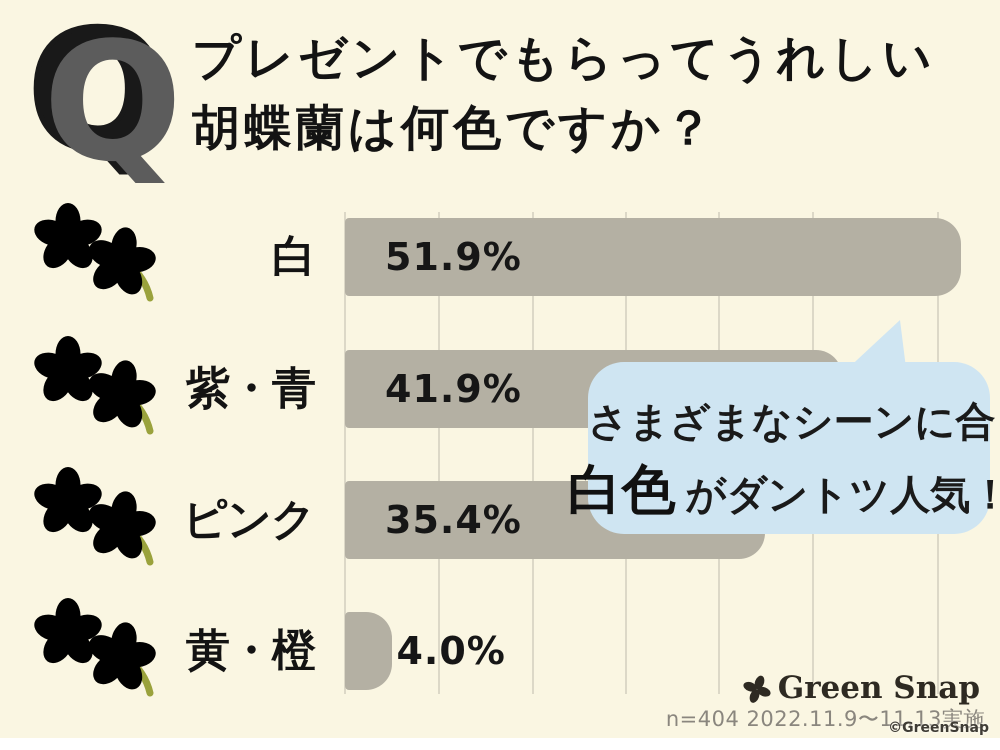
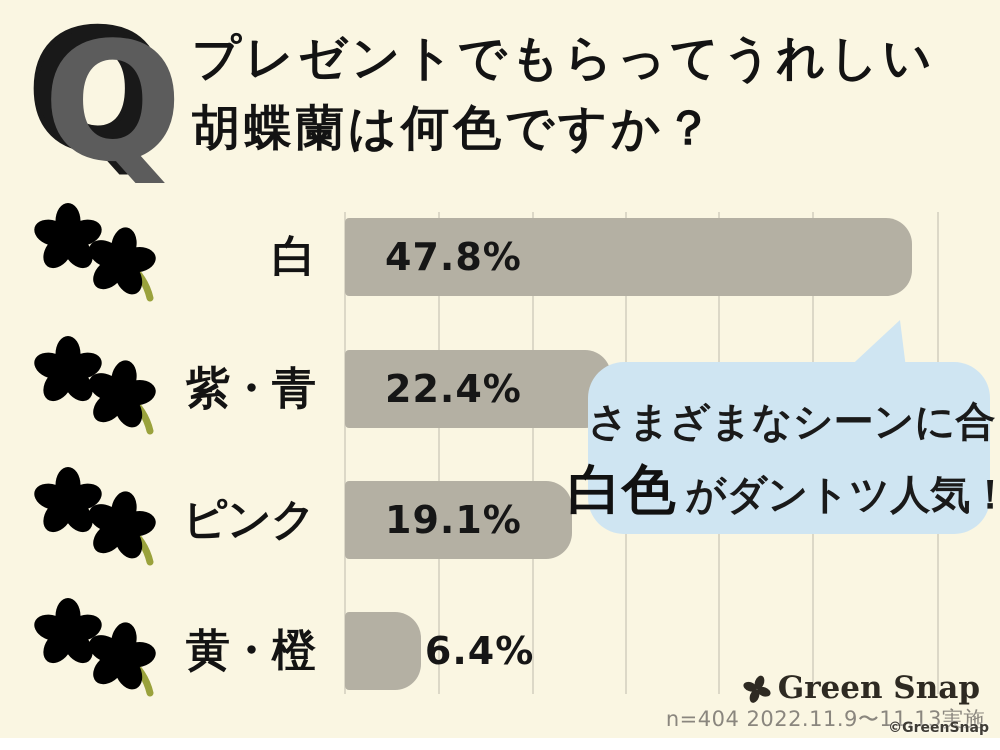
白: 51.9% -> 47.8%
紫・青: 41.9% -> 22.4%
ピンク: 35.4% -> 19.1%
黄・橙: 4.0% -> 6.4%
